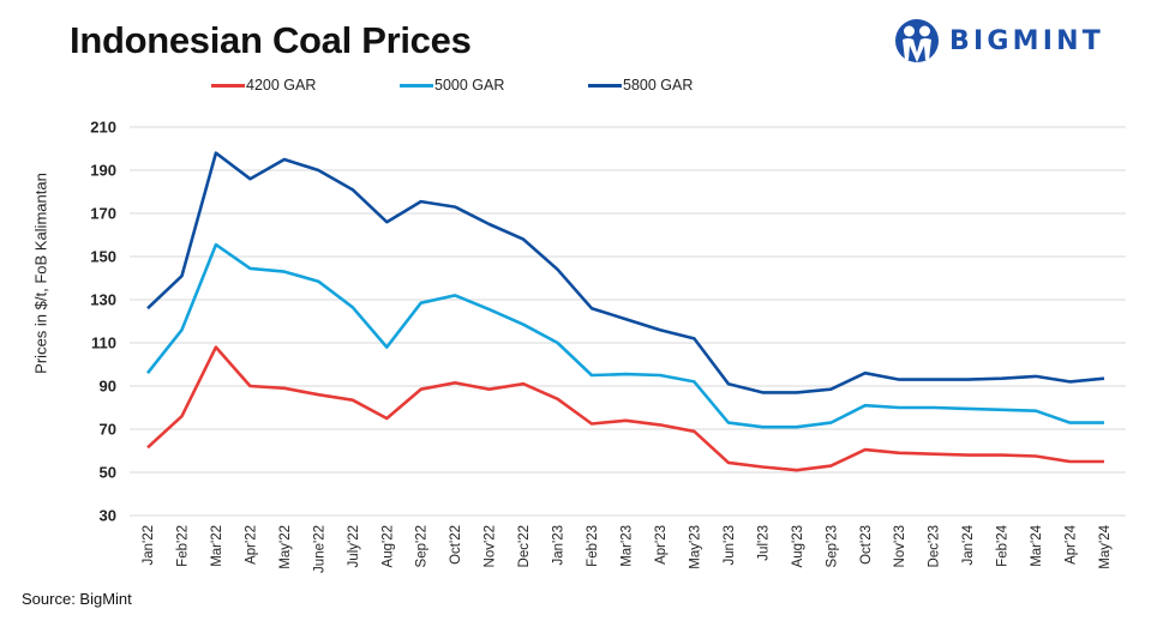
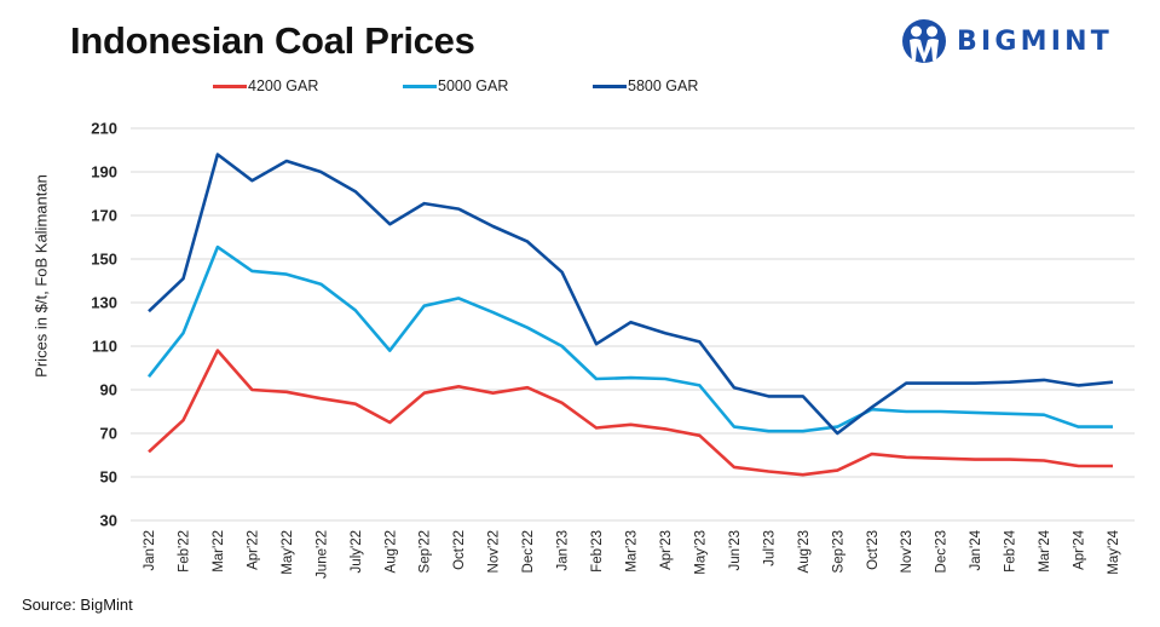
5800 GAR/Feb'23: 126 -> 111
5800 GAR/Sep'23: 88 -> 70
5800 GAR/Oct'23: 96 -> 82
